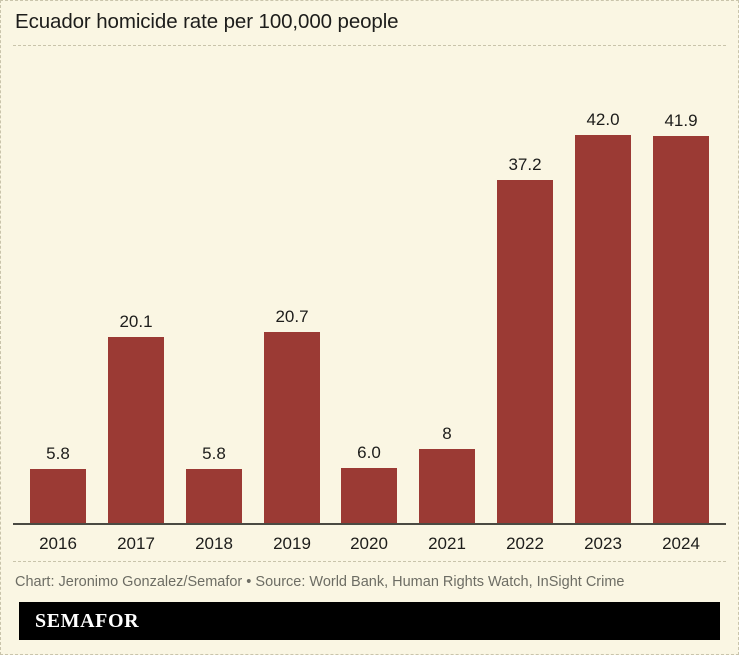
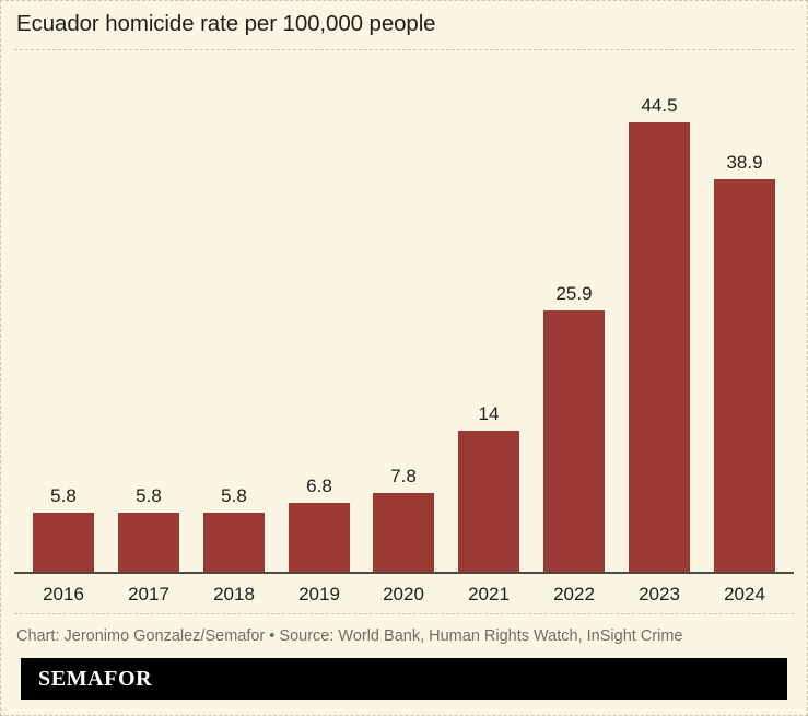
2017: 20.1 -> 5.8
2019: 20.7 -> 6.8
2020: 6.0 -> 7.8
2021: 8 -> 14
2022: 37.2 -> 25.9
2023: 42.0 -> 44.5
2024: 41.9 -> 38.9
